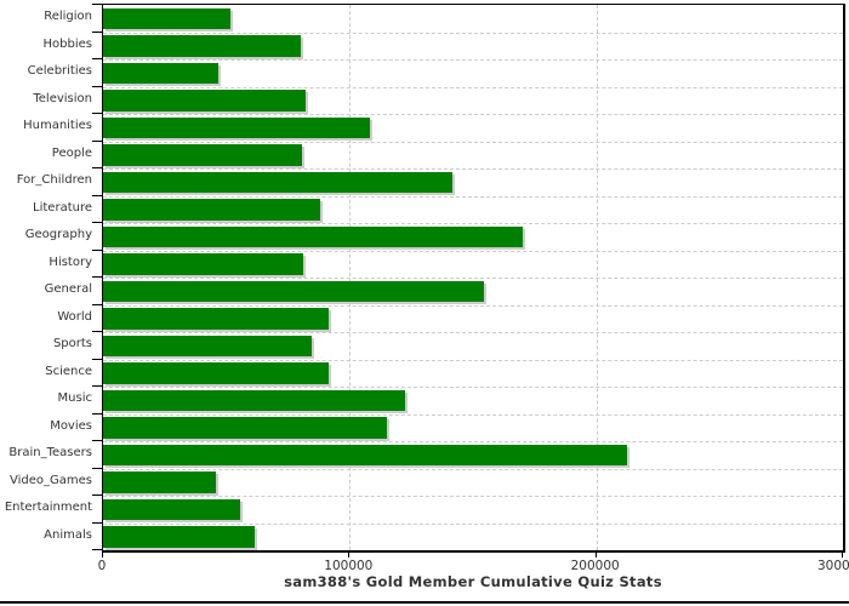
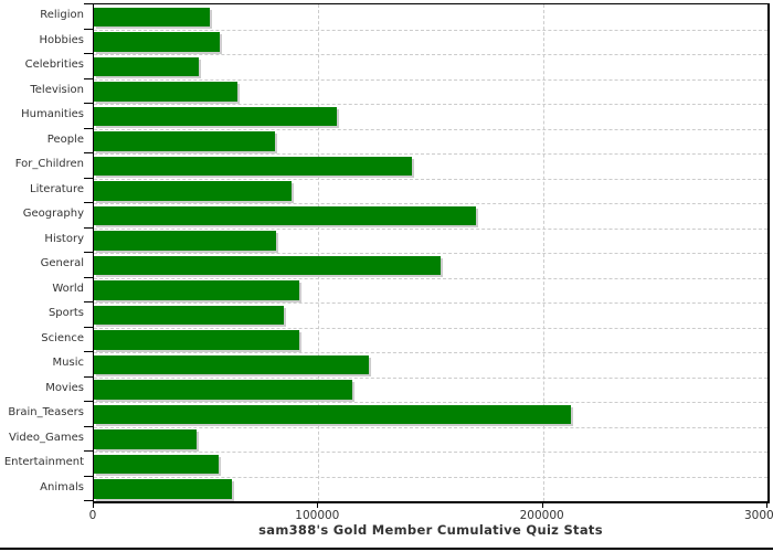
Hobbies: 80000 -> 56000
Television: 82000 -> 64000
